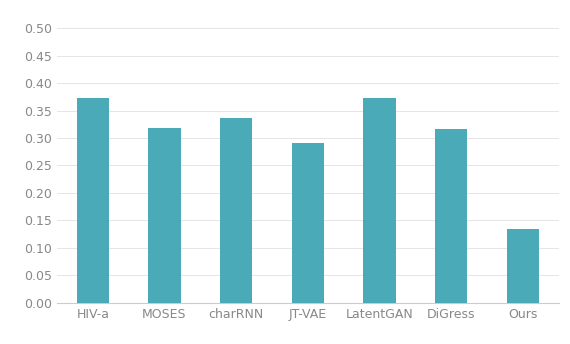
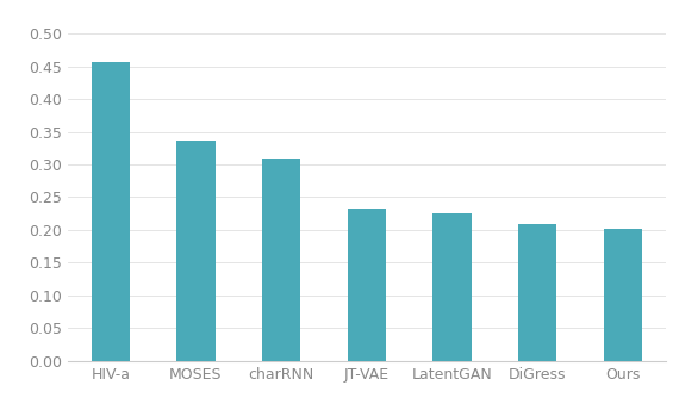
HIV-a: 0.372 -> 0.456
MOSES: 0.318 -> 0.337
charRNN: 0.336 -> 0.310
JT-VAE: 0.290 -> 0.233
LatentGAN: 0.372 -> 0.225
DiGress: 0.316 -> 0.209
Ours: 0.134 -> 0.201
